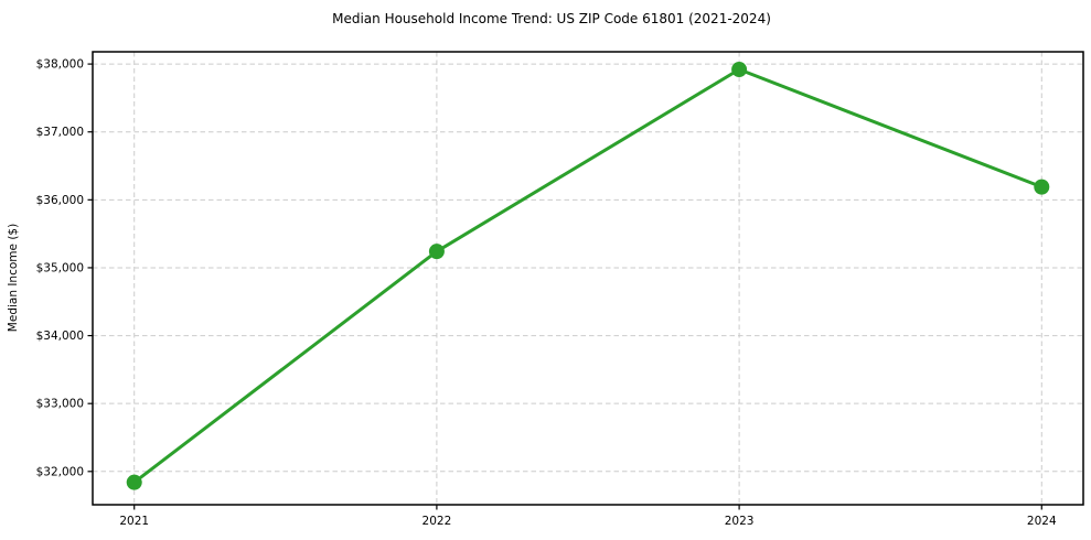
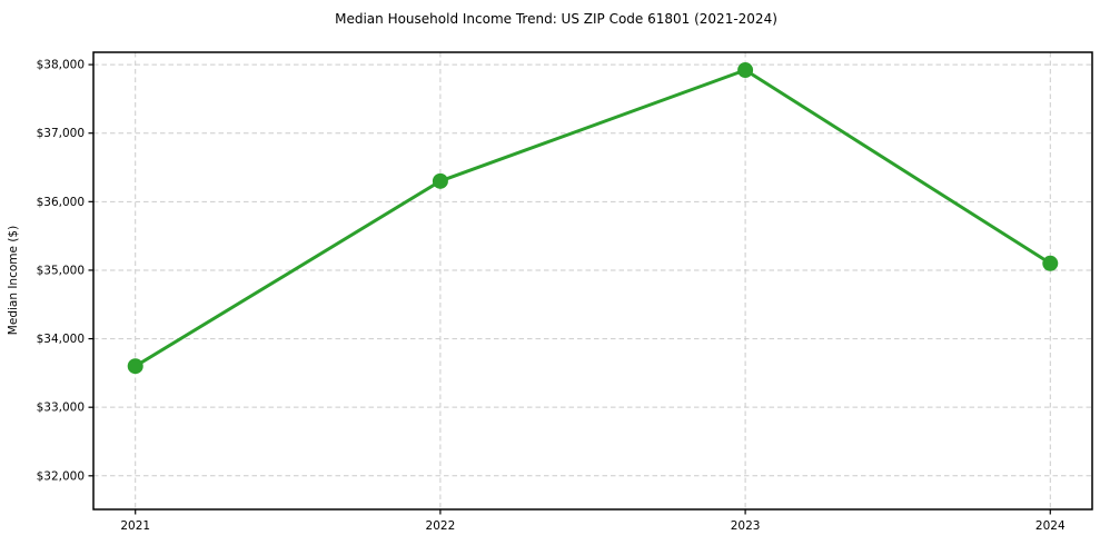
2021: $31800 -> $33600
2022: $35200 -> $36300
2024: $36200 -> $35100
